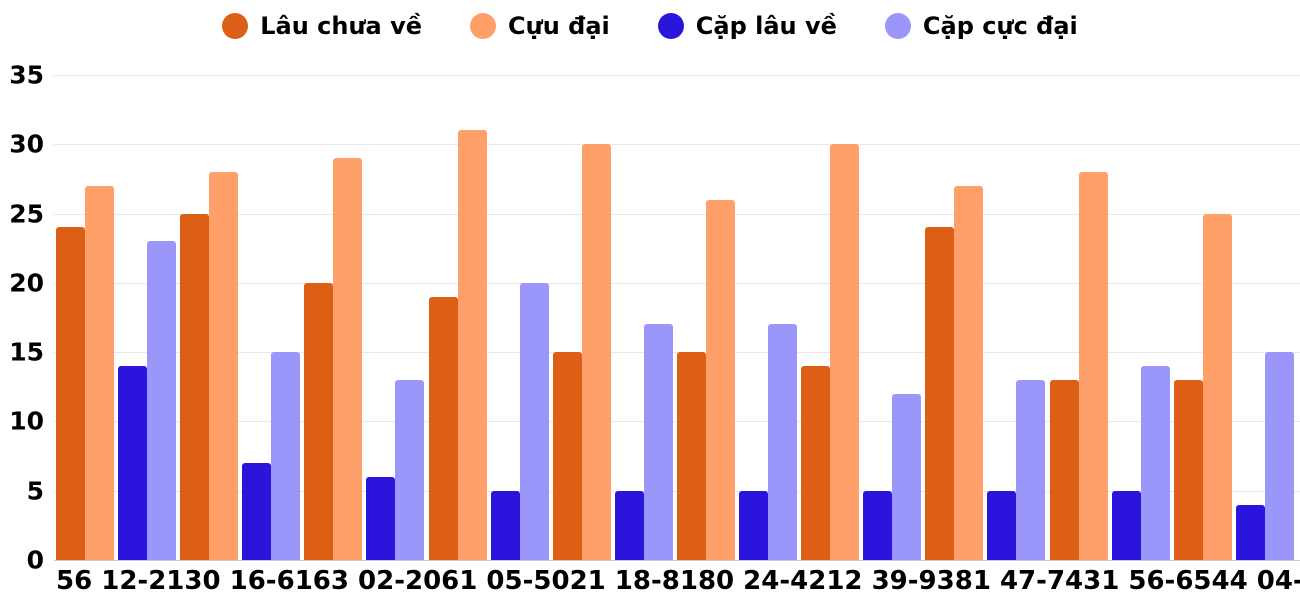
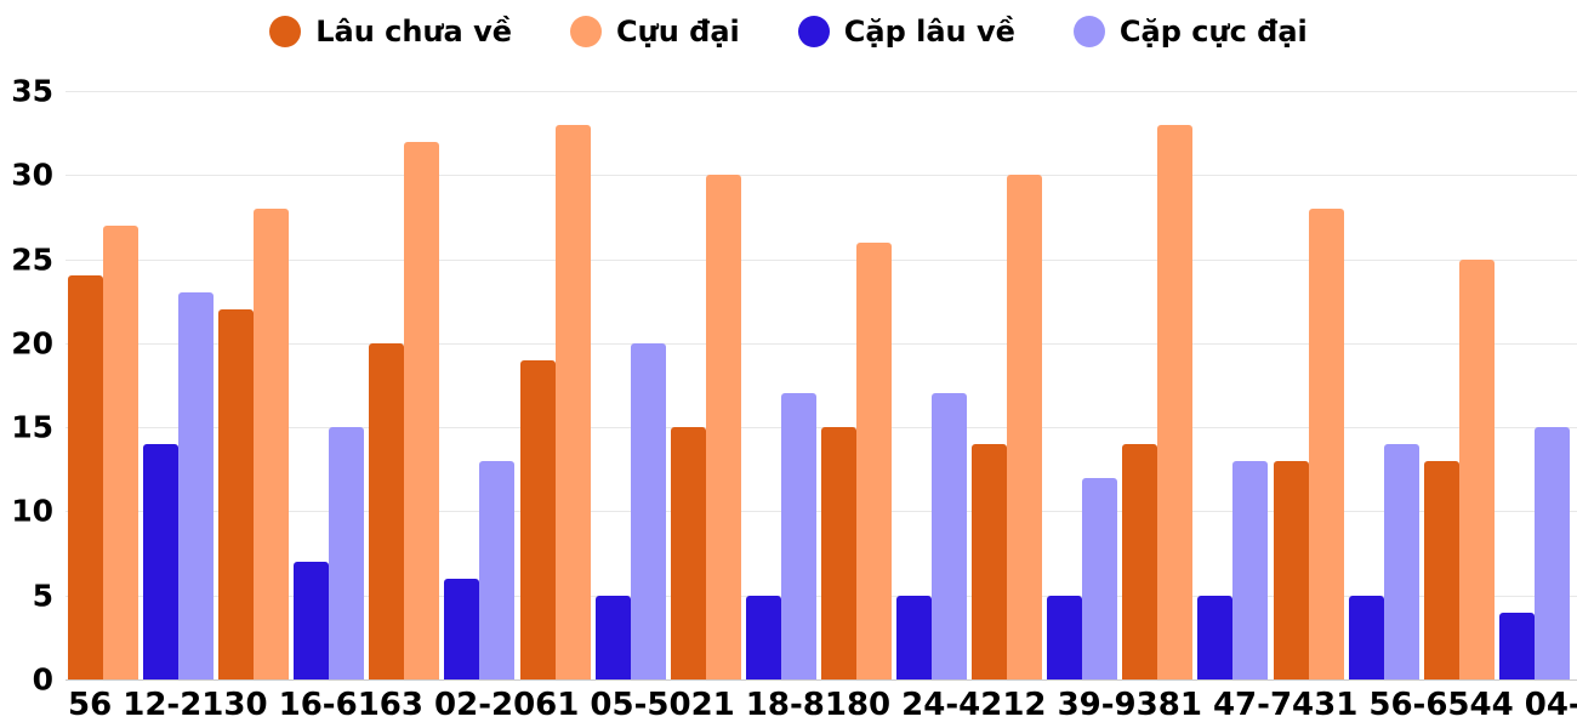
Lâu chưa về/30 16-61: 25 -> 22
Cựu đại/63 02-20: 29 -> 32
Cựu đại/61 05-50: 31 -> 33
Lâu chưa về/81 47-74: 24 -> 14
Cựu đại/81 47-74: 27 -> 33
